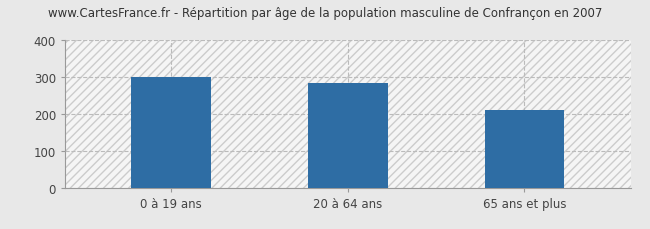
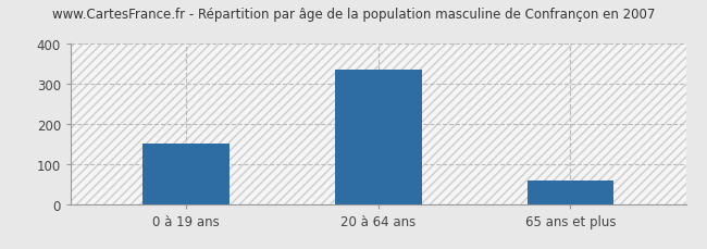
0 à 19 ans: 300 -> 150
20 à 64 ans: 285 -> 335
65 ans et plus: 210 -> 60
